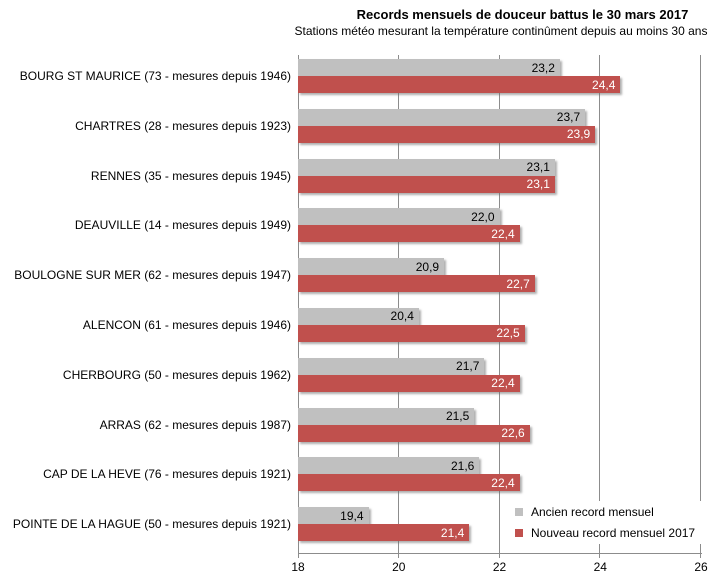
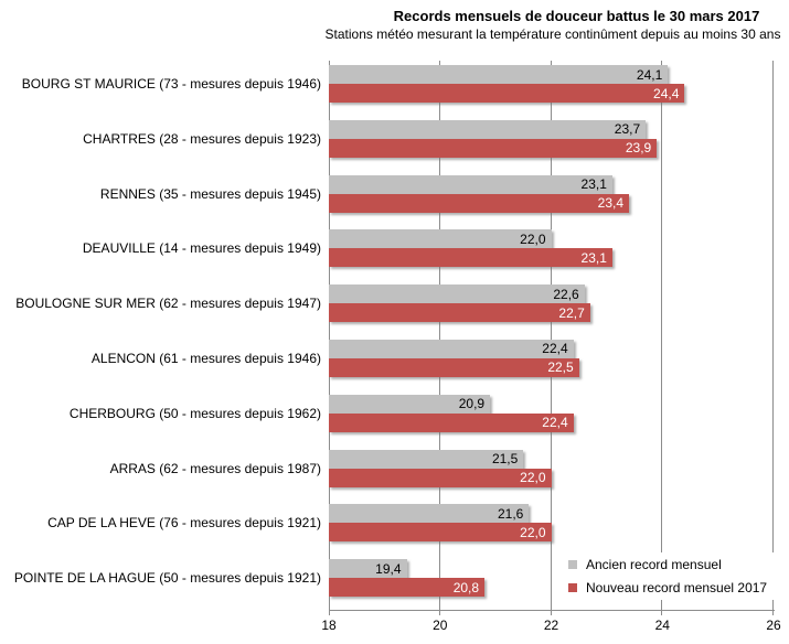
Ancien record mensuel/BOURG ST MAURICE (73 - mesures depuis 1946): 23,2 -> 24,1
Nouveau record mensuel 2017/RENNES (35 - mesures depuis 1945): 23,1 -> 23,4
Nouveau record mensuel 2017/DEAUVILLE (14 - mesures depuis 1949): 22,4 -> 23,1
Ancien record mensuel/BOULOGNE SUR MER (62 - mesures depuis 1947): 20,9 -> 22,6
Ancien record mensuel/ALENCON (61 - mesures depuis 1946): 20,4 -> 22,4
Ancien record mensuel/CHERBOURG (50 - mesures depuis 1962): 21,7 -> 20,9
Nouveau record mensuel 2017/ARRAS (62 - mesures depuis 1987): 22,6 -> 22,0
Nouveau record mensuel 2017/CAP DE LA HEVE (76 - mesures depuis 1921): 22,4 -> 22,0
Nouveau record mensuel 2017/POINTE DE LA HAGUE (50 - mesures depuis 1921): 21,4 -> 20,8
